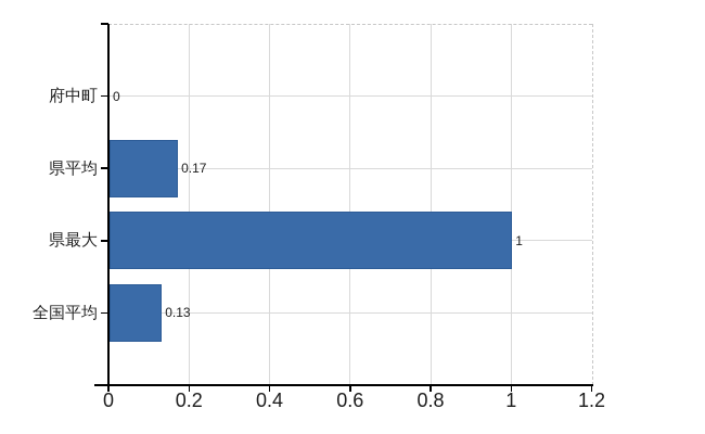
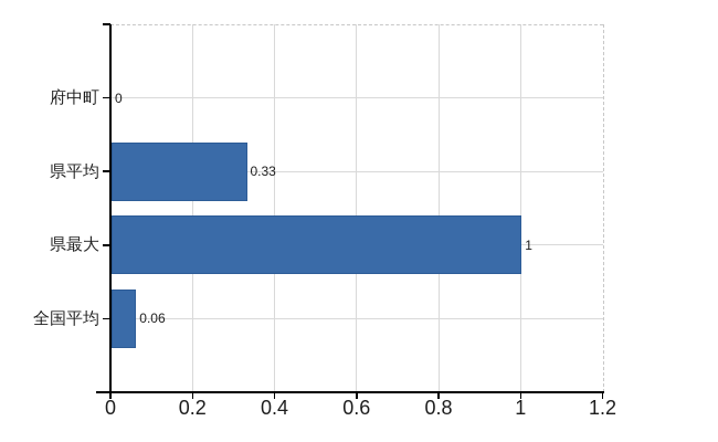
県平均: 0.17 -> 0.33
全国平均: 0.13 -> 0.06
